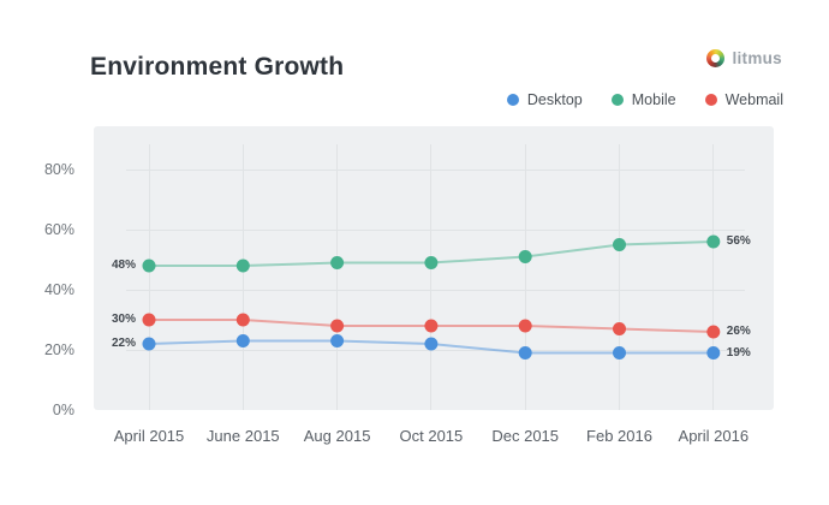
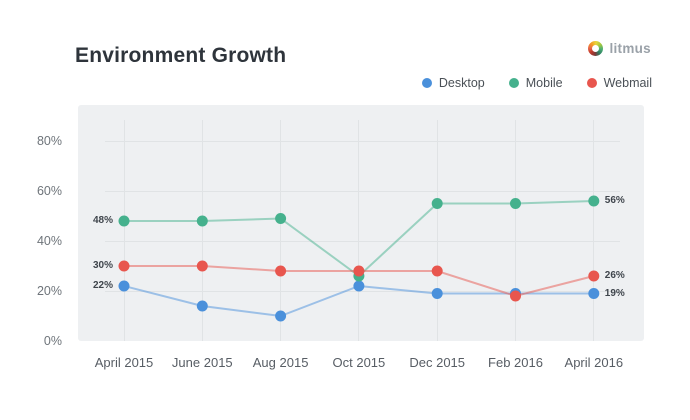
Desktop/June 2015: 23% -> 14%
Desktop/Aug 2015: 23% -> 10%
Mobile/Oct 2015: 49% -> 26%
Mobile/Dec 2015: 51% -> 55%
Webmail/Feb 2016: 27% -> 18%
